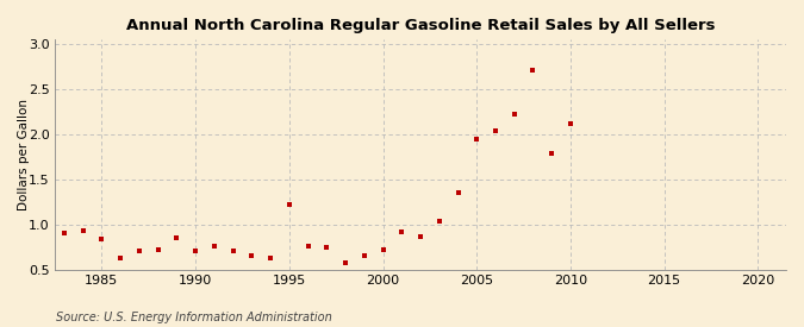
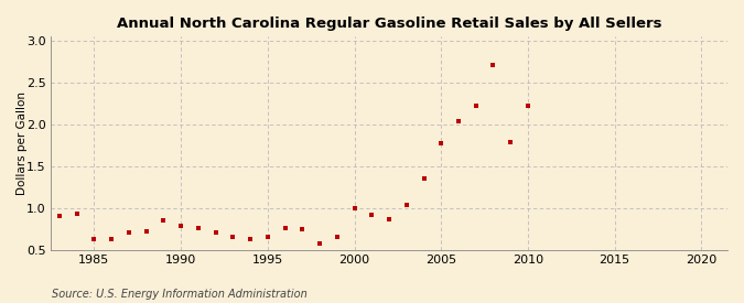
1985: 0.84 -> 0.63
1990: 0.70 -> 0.78
1995: 1.22 -> 0.65
2000: 0.72 -> 1.00
2005: 1.94 -> 1.77
2010: 2.12 -> 2.22
